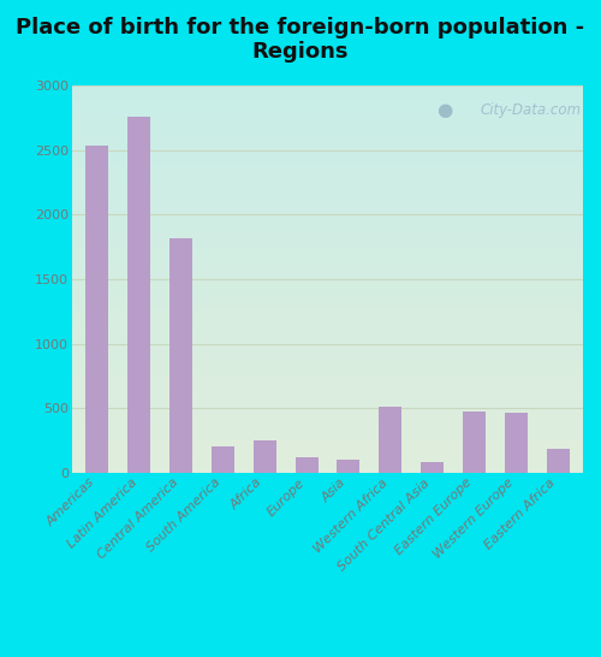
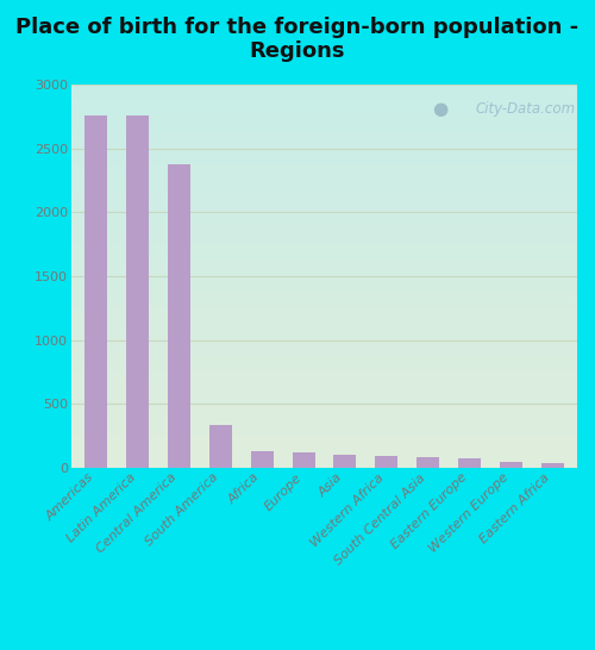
Americas: 2530 -> 2760
Central America: 1820 -> 2380
South America: 210 -> 340
Africa: 250 -> 130
Western Africa: 510 -> 100
Eastern Europe: 480 -> 70
Western Europe: 470 -> 50
Eastern Africa: 190 -> 40
